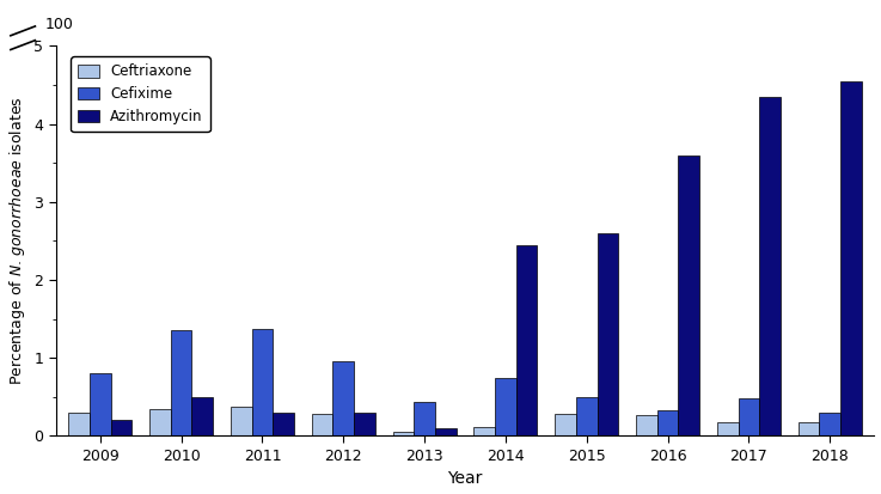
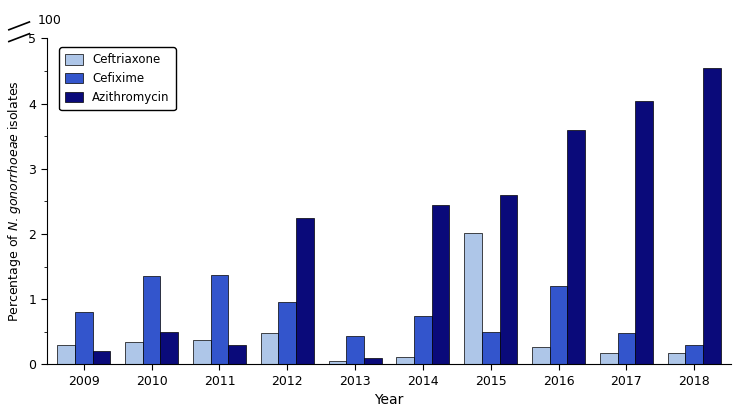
Ceftriaxone/2012: 0.28 -> 0.48
Azithromycin/2012: 0.30 -> 2.24
Ceftriaxone/2015: 0.28 -> 2.02
Cefixime/2016: 0.33 -> 1.20
Azithromycin/2017: 4.35 -> 4.04
